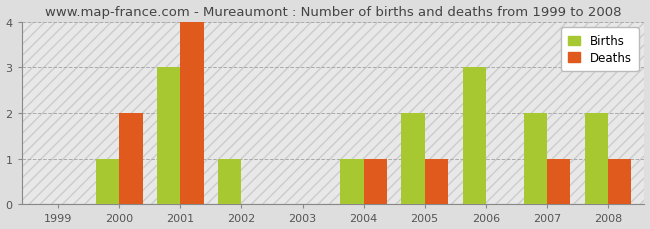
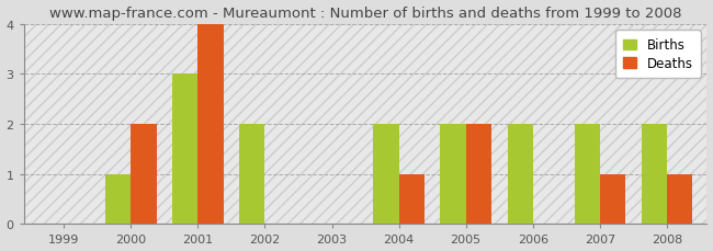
Births/2002: 1 -> 2
Births/2004: 1 -> 2
Deaths/2005: 1 -> 2
Births/2006: 3 -> 2
